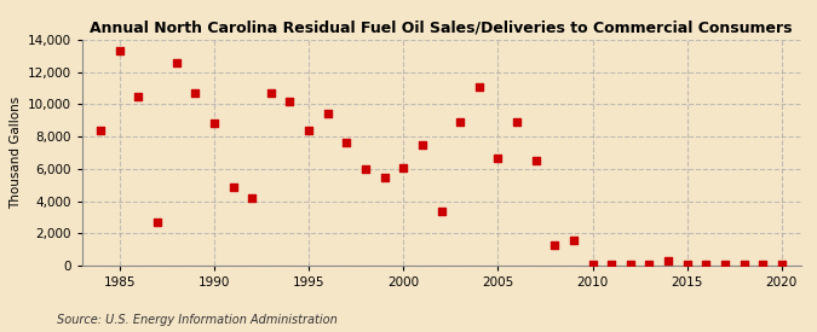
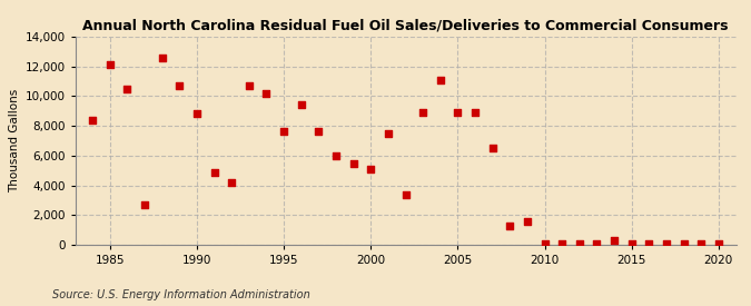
1985: 13,300 -> 12,100
1995: 8,400 -> 7,600
2000: 6,100 -> 5,100
2005: 6,700 -> 8,900
